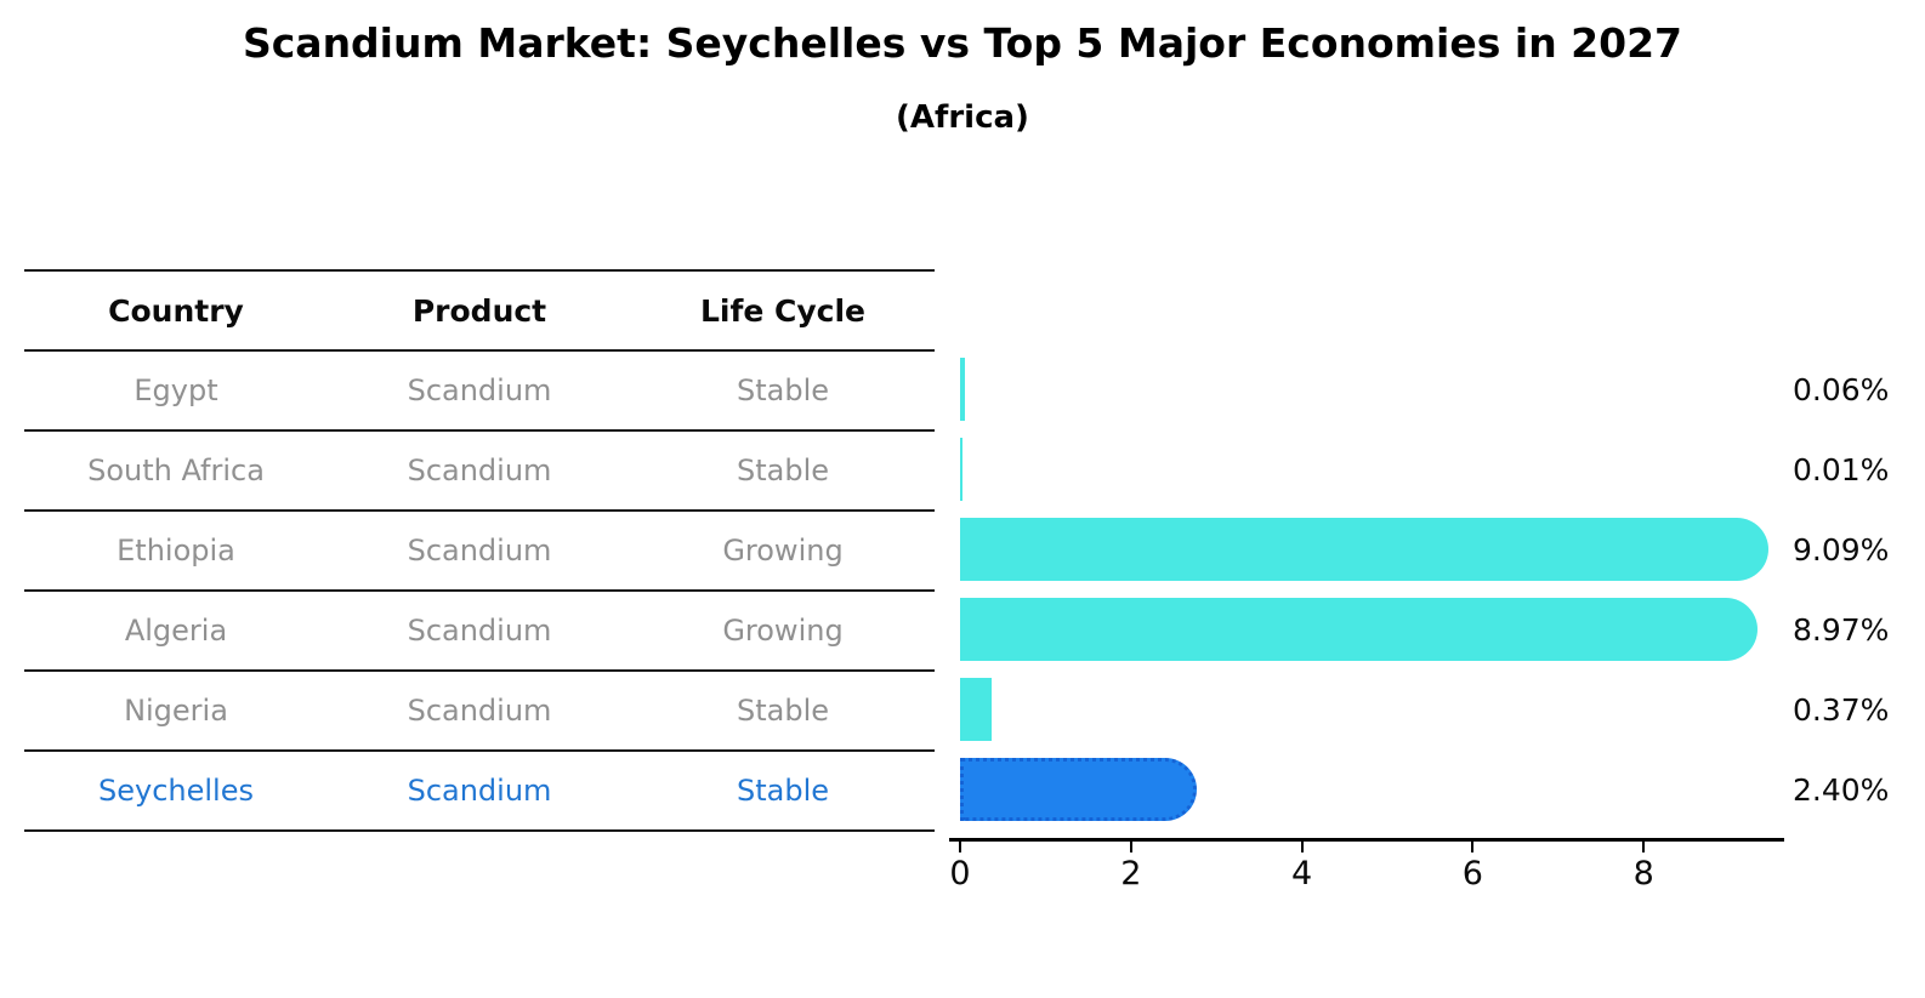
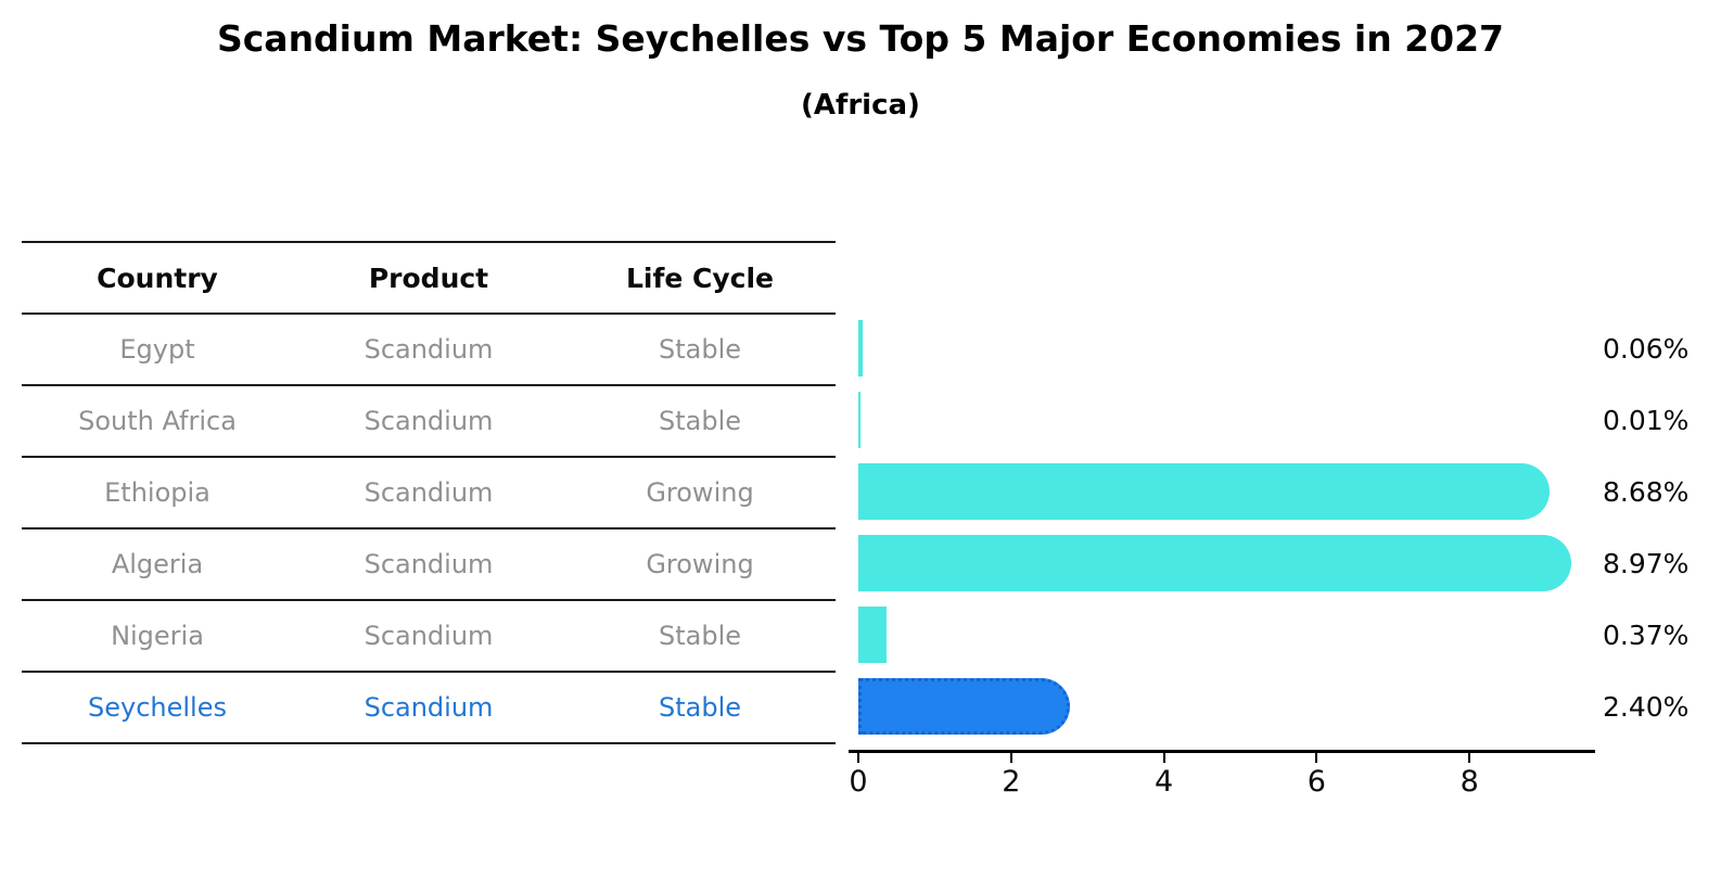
Ethiopia: 9.09% -> 8.68%
